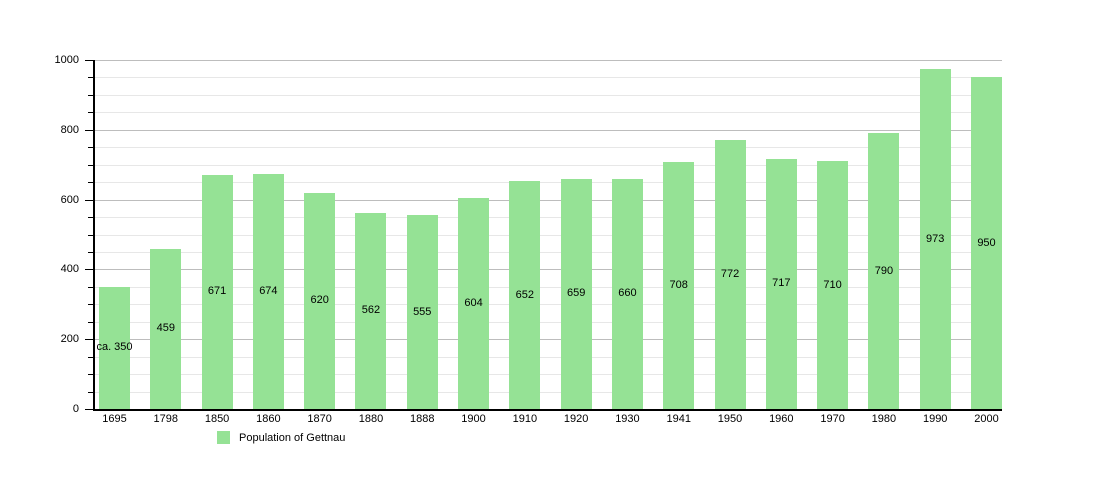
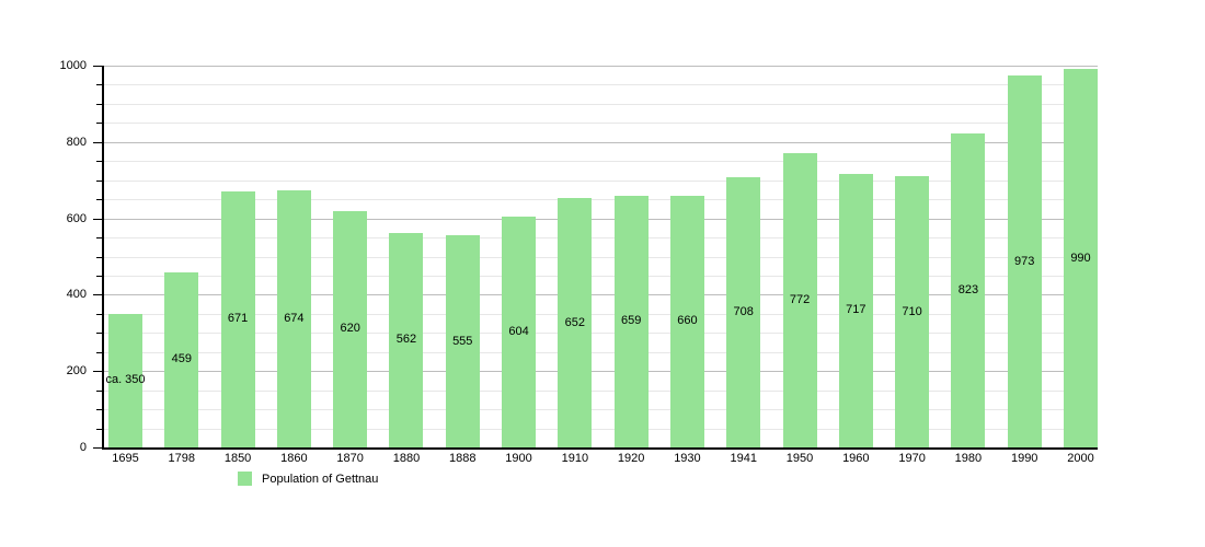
1980: 790 -> 823
2000: 950 -> 990
